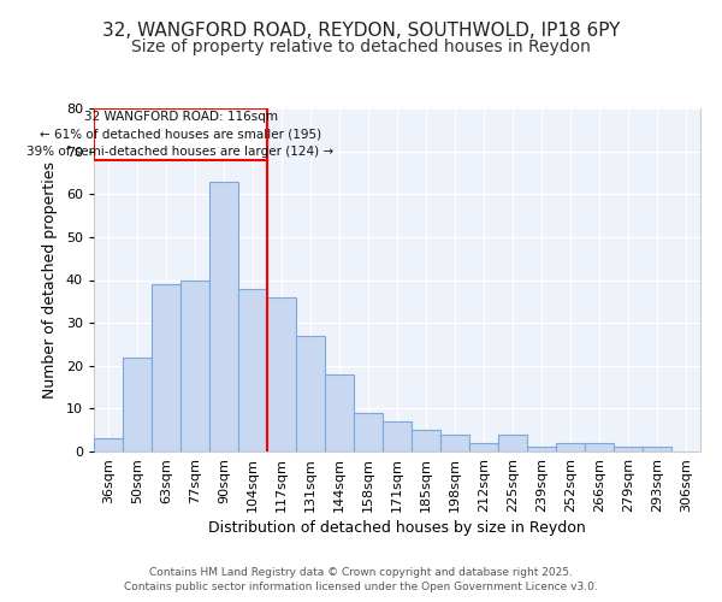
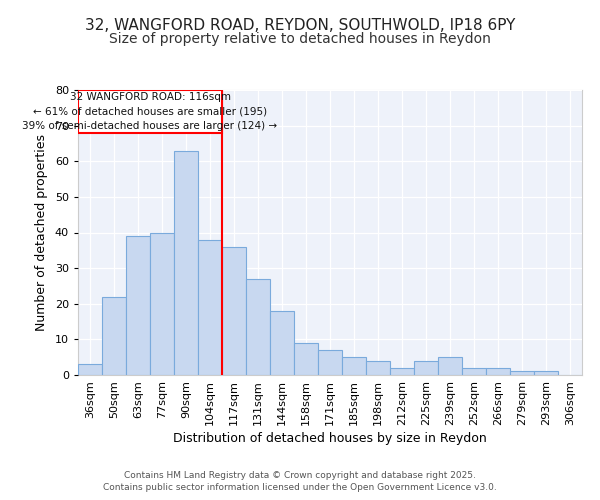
239sqm: 1 -> 5
